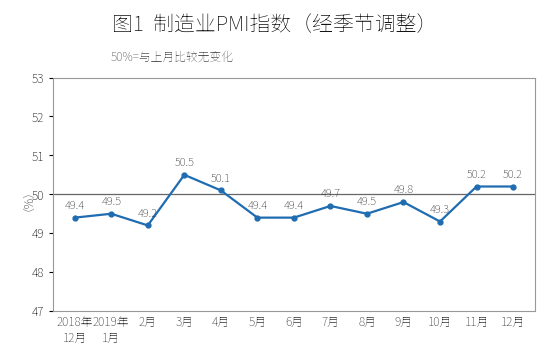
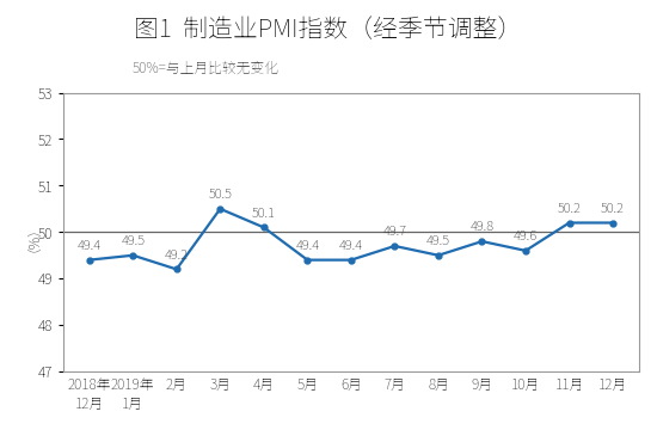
10月: 49.3 -> 49.6
